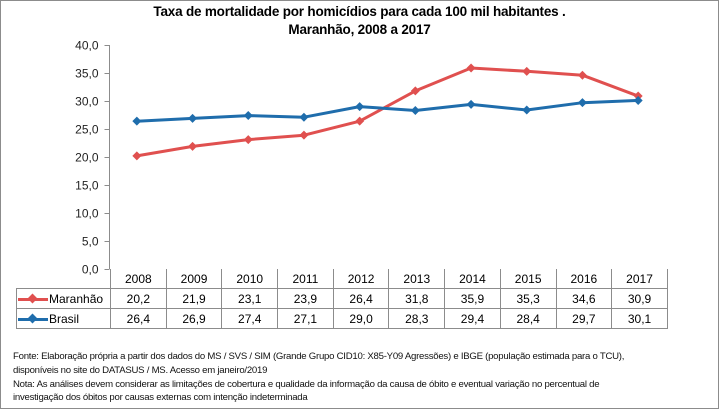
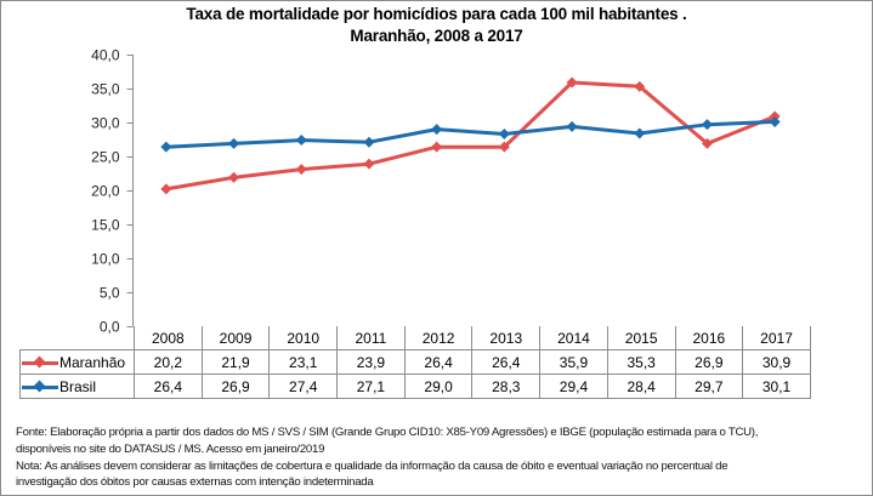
Maranhão/2013: 31,8 -> 26,4
Maranhão/2016: 34,6 -> 26,9
